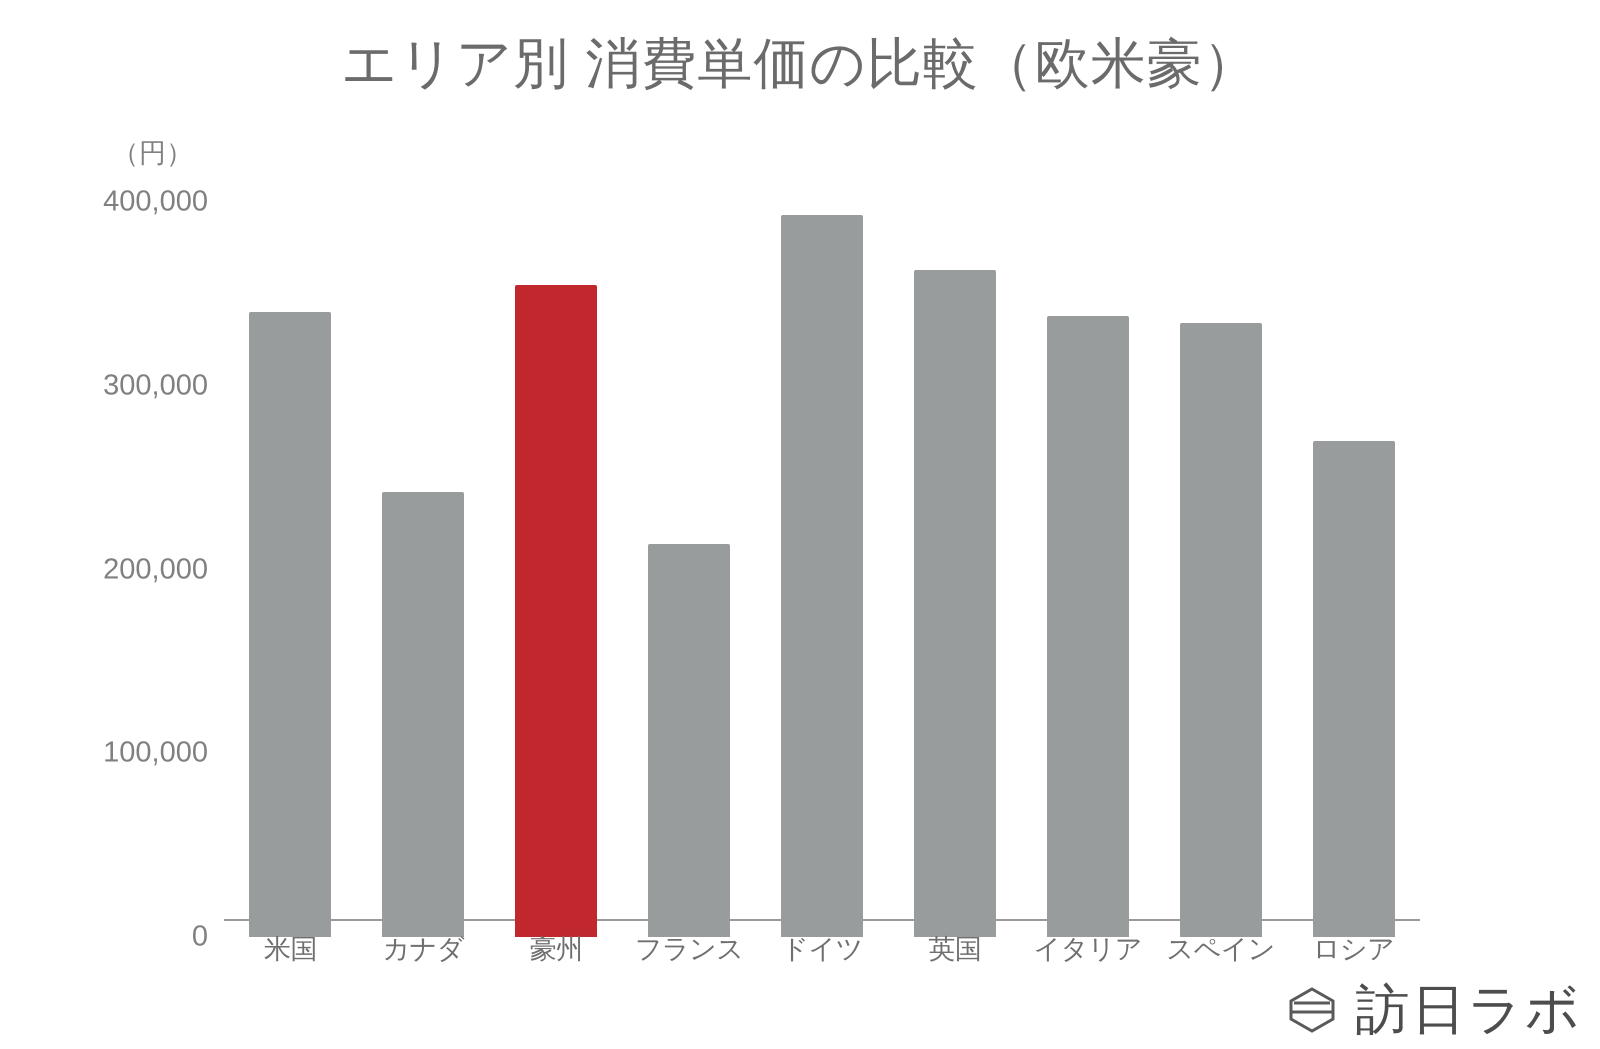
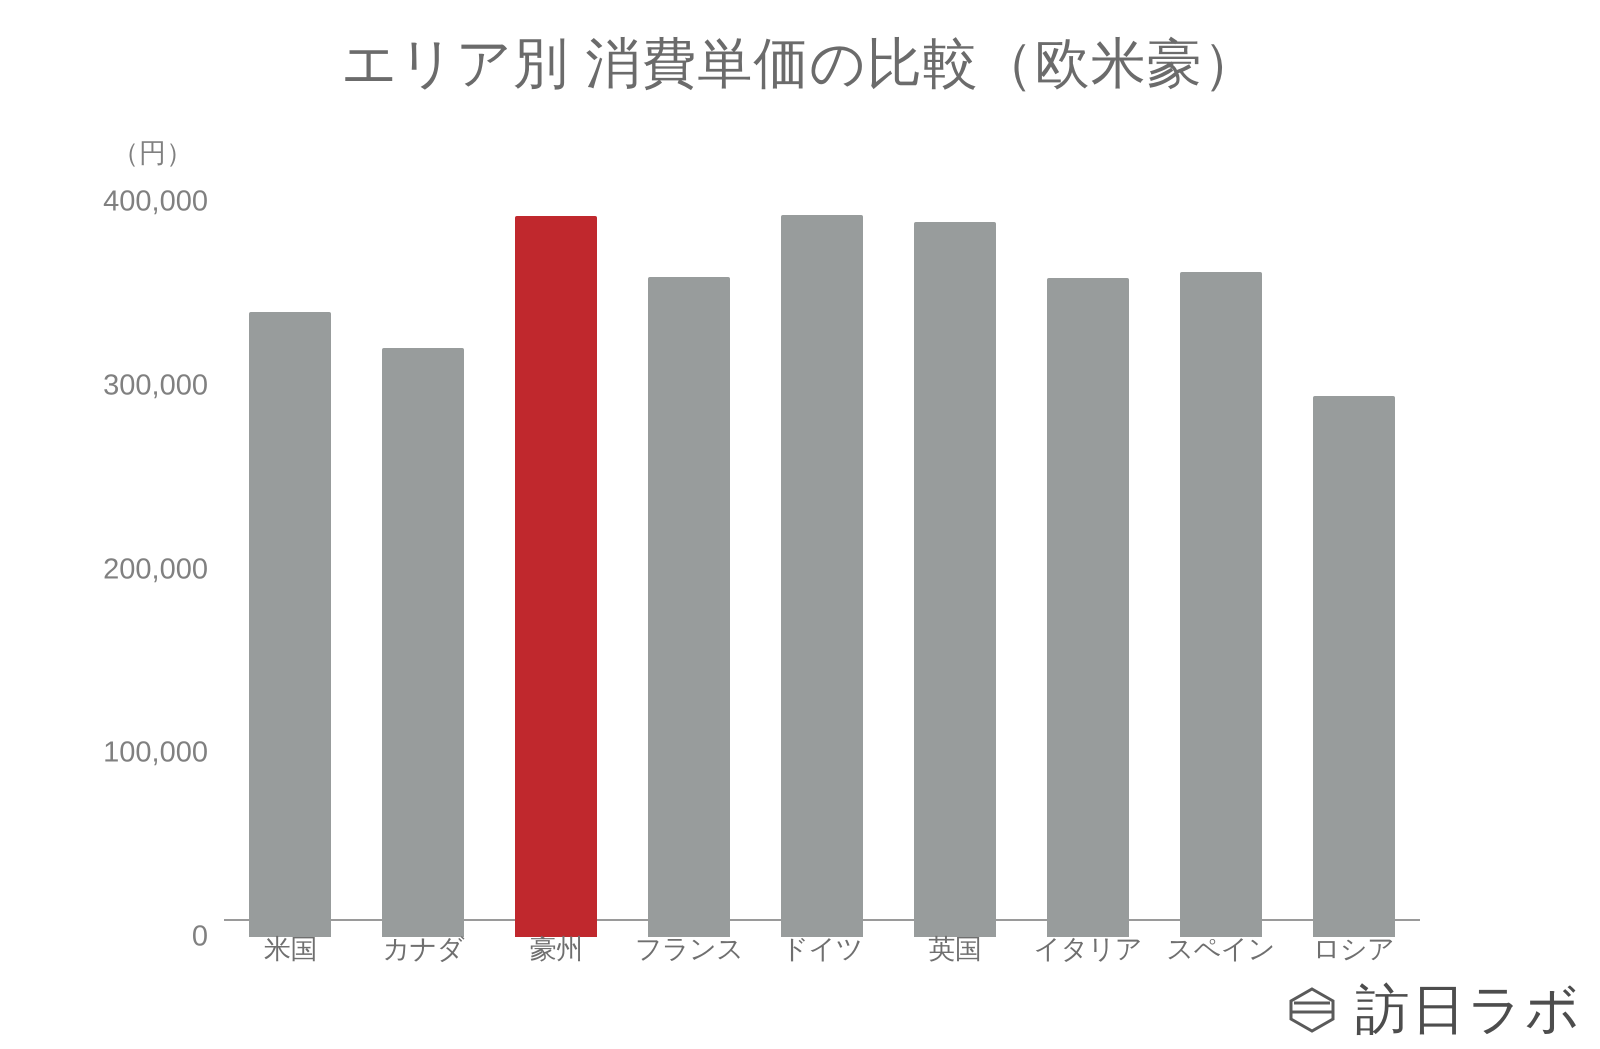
カナダ: 242000 -> 321000
豪州: 355000 -> 392000
フランス: 214000 -> 359000
英国: 363000 -> 389000
イタリア: 338000 -> 359000
スペイン: 334000 -> 362000
ロシア: 270000 -> 294000
